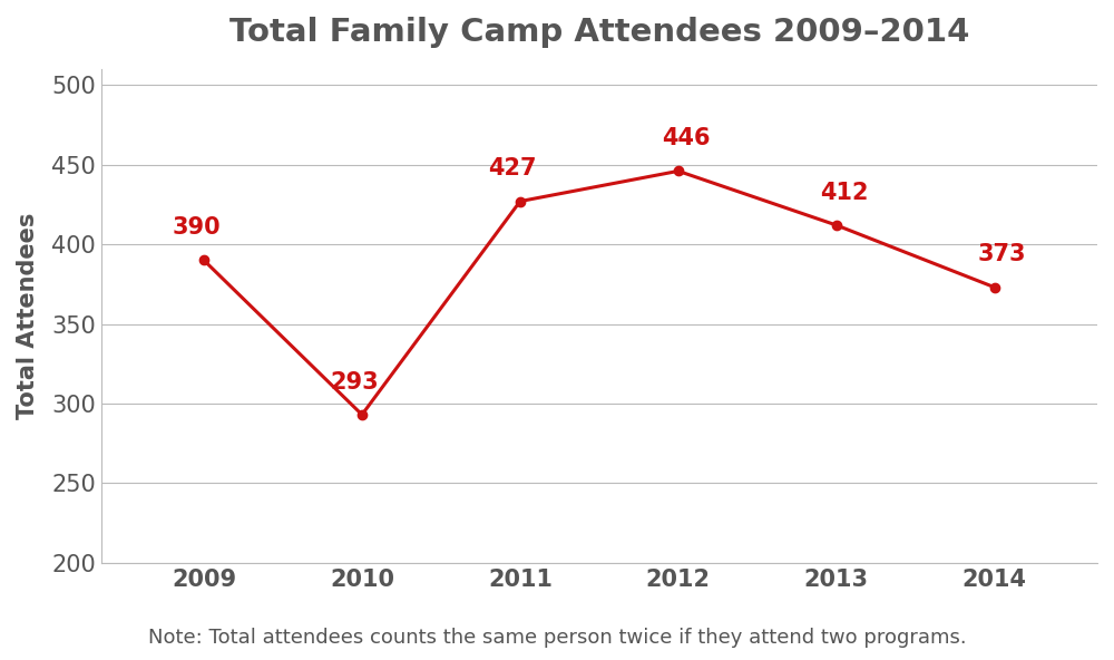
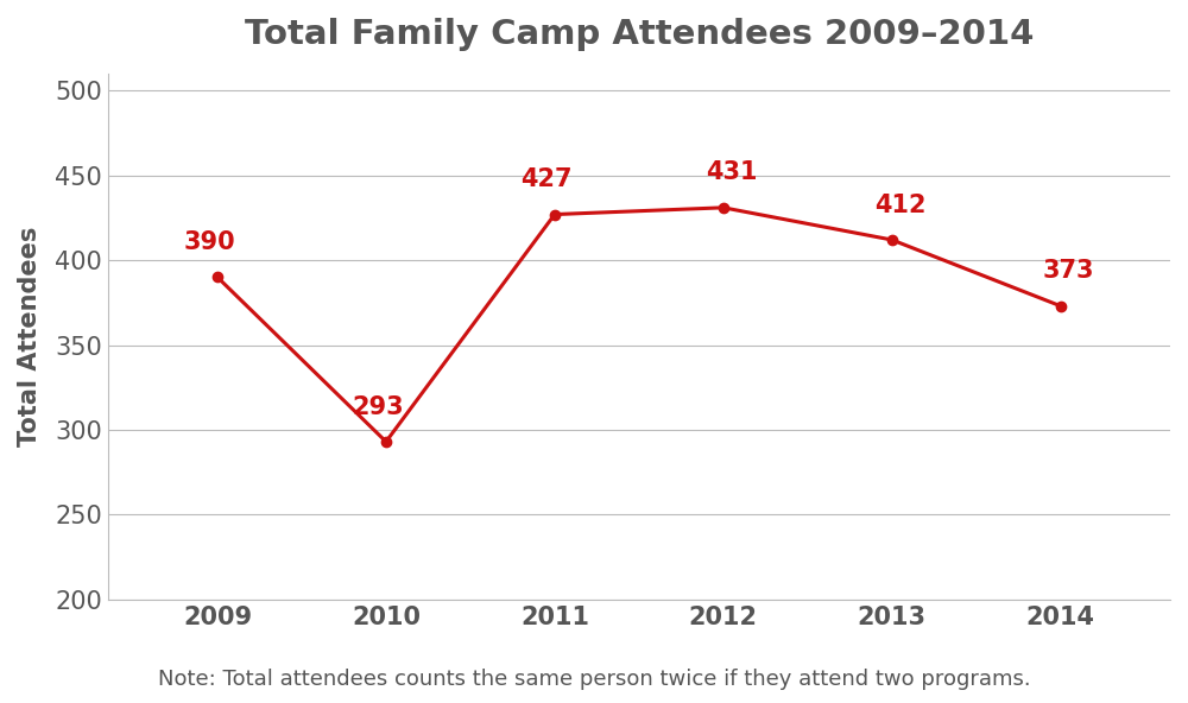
2012: 446 -> 431
